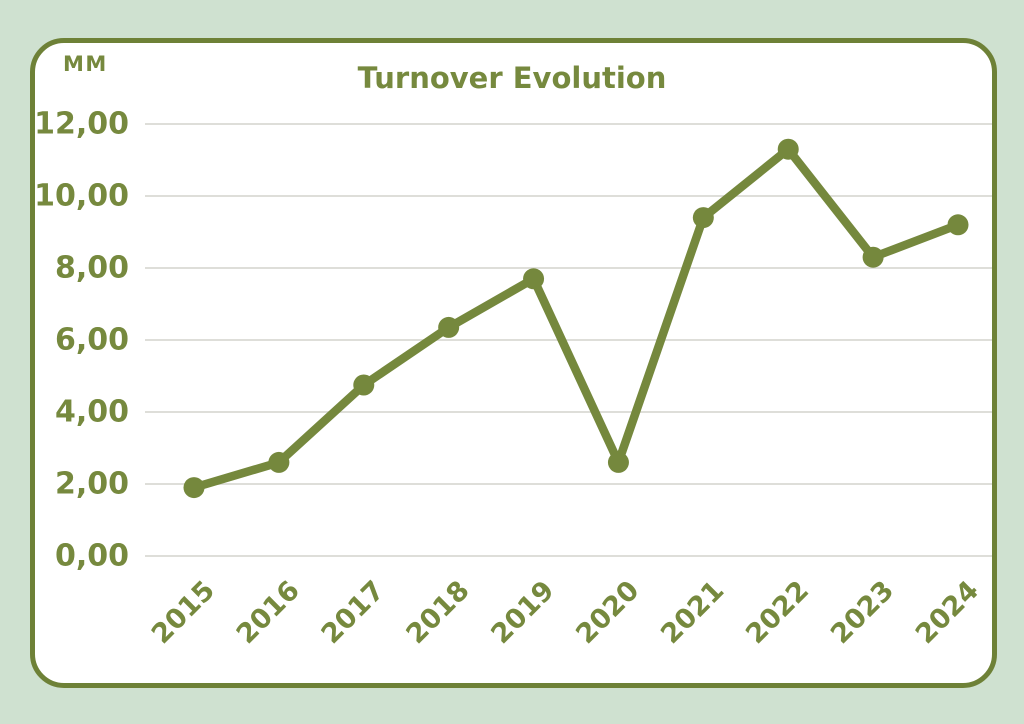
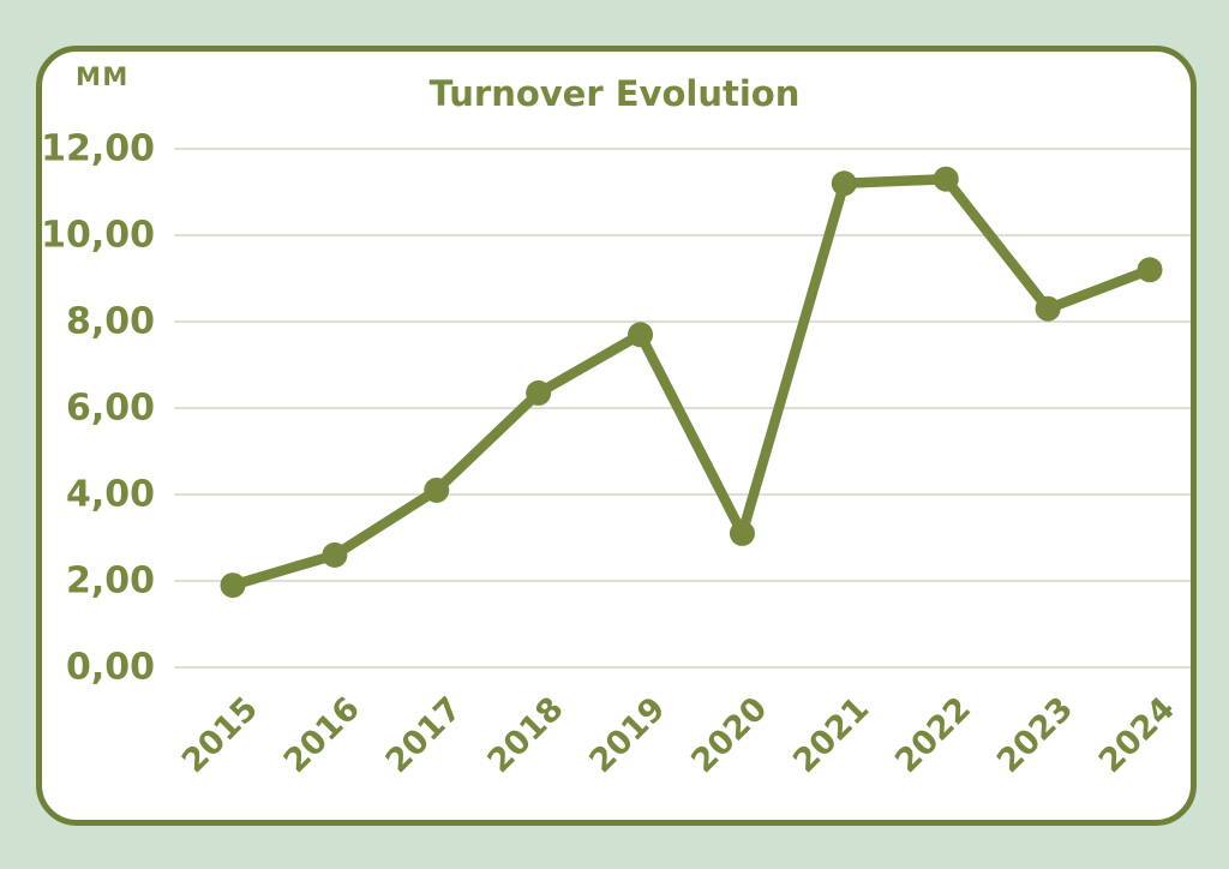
2017: 4,8 -> 4,1
2020: 2,6 -> 3,1
2021: 9,4 -> 11,2
